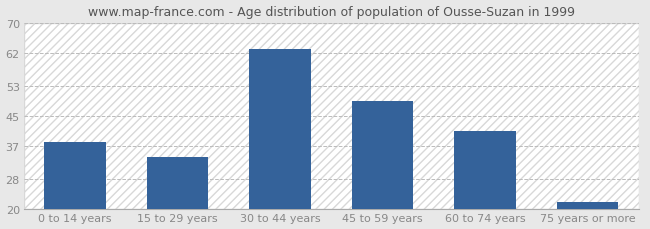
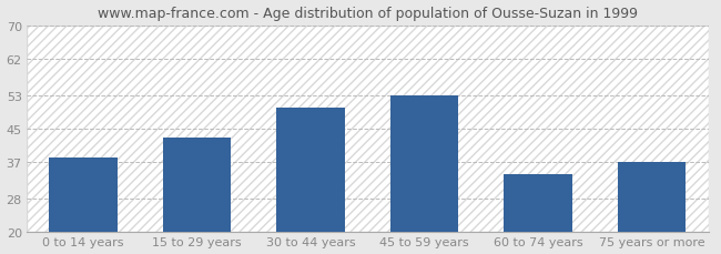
15 to 29 years: 34 -> 43
30 to 44 years: 63 -> 50
45 to 59 years: 49 -> 53
60 to 74 years: 41 -> 34
75 years or more: 22 -> 37
